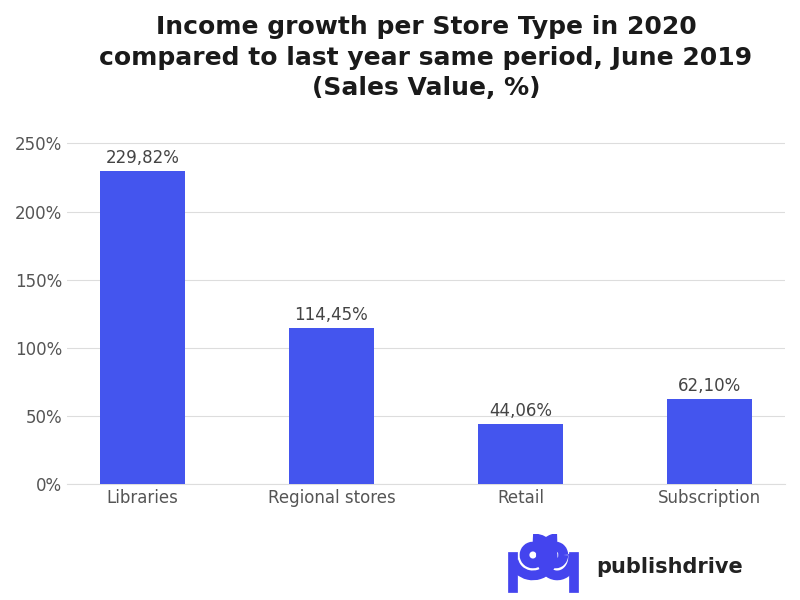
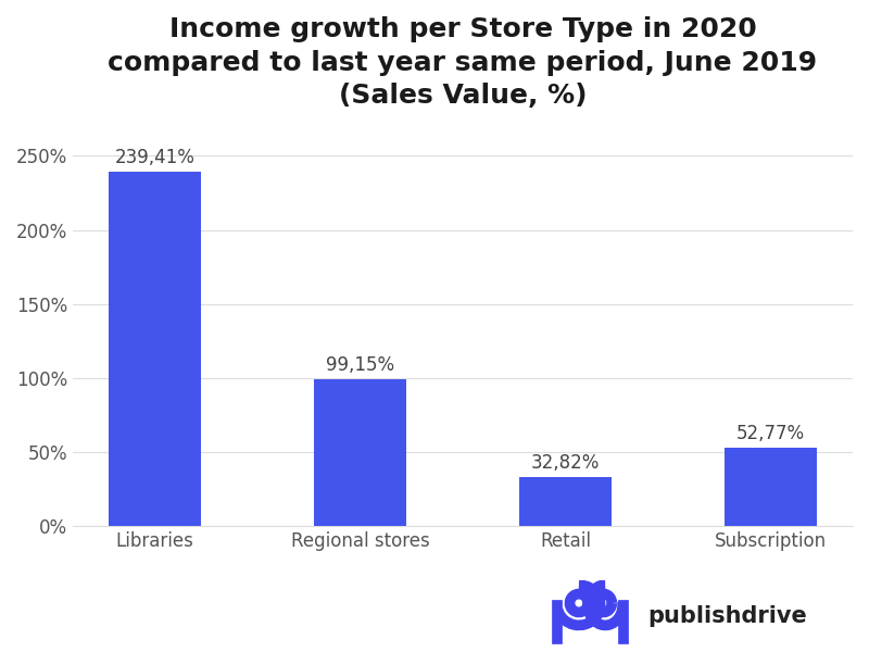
Libraries: 229,82% -> 239,41%
Regional stores: 114,45% -> 99,15%
Retail: 44,06% -> 32,82%
Subscription: 62,10% -> 52,77%
